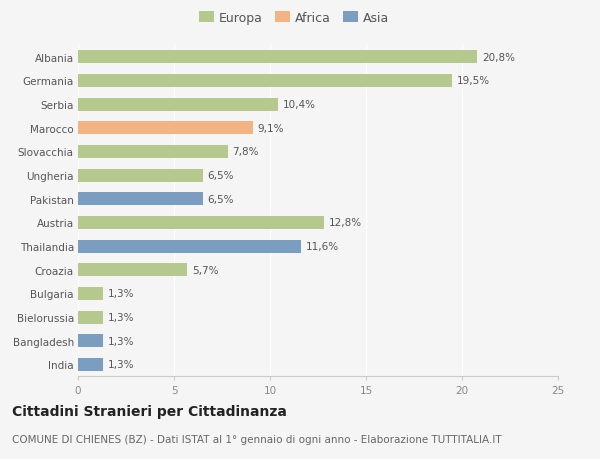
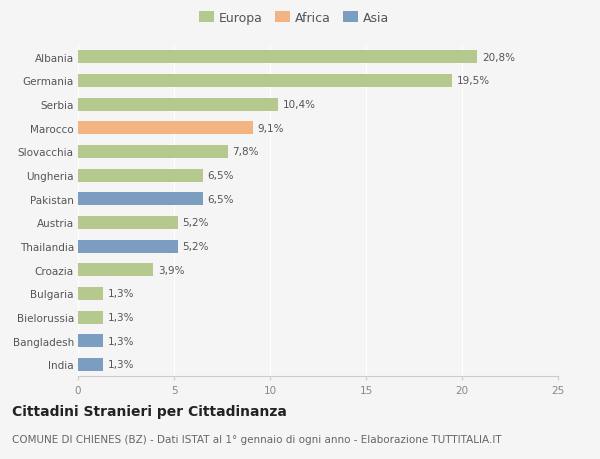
Austria: 12,8% -> 5,2%
Thailandia: 11,6% -> 5,2%
Croazia: 5,7% -> 3,9%
